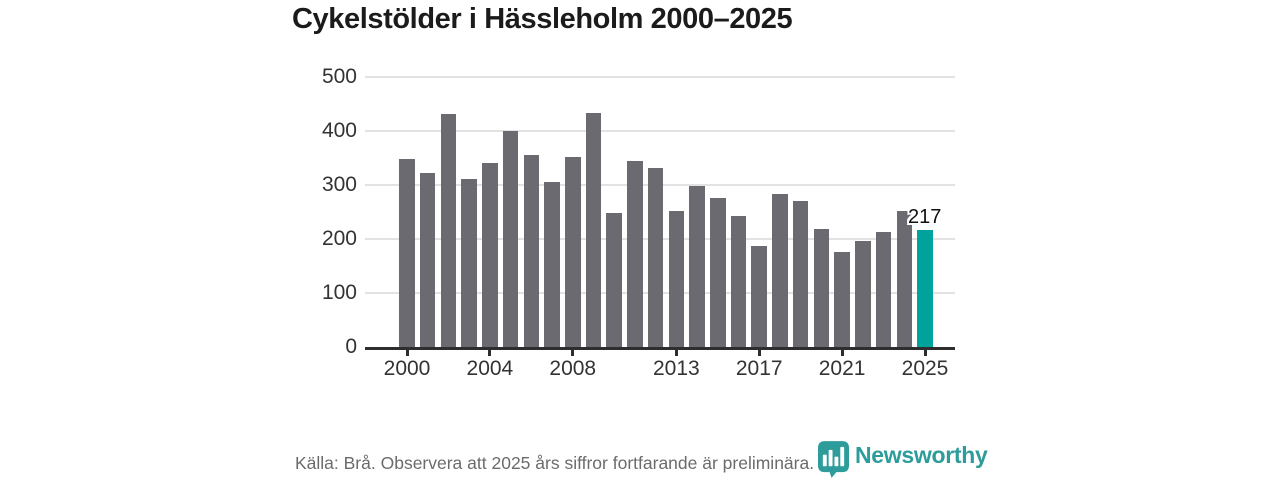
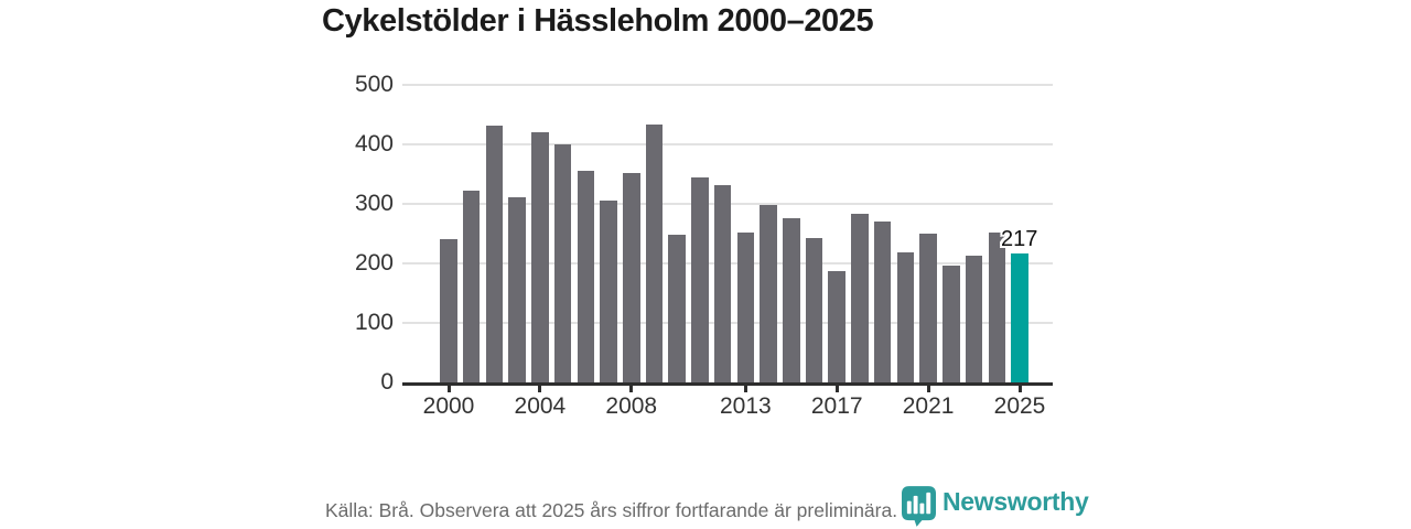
2000: 350 -> 240
2004: 340 -> 420
2021: 180 -> 250
